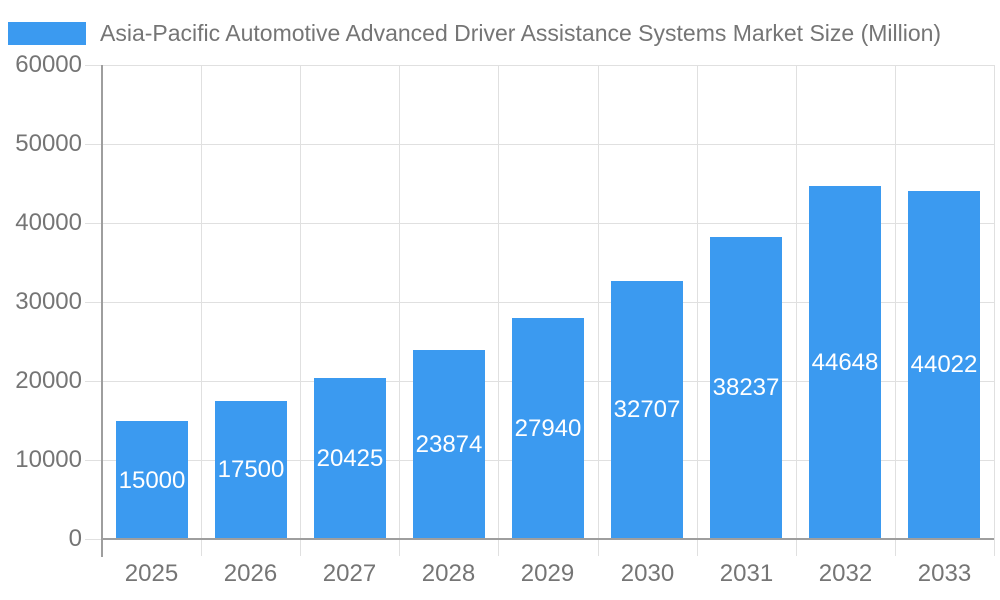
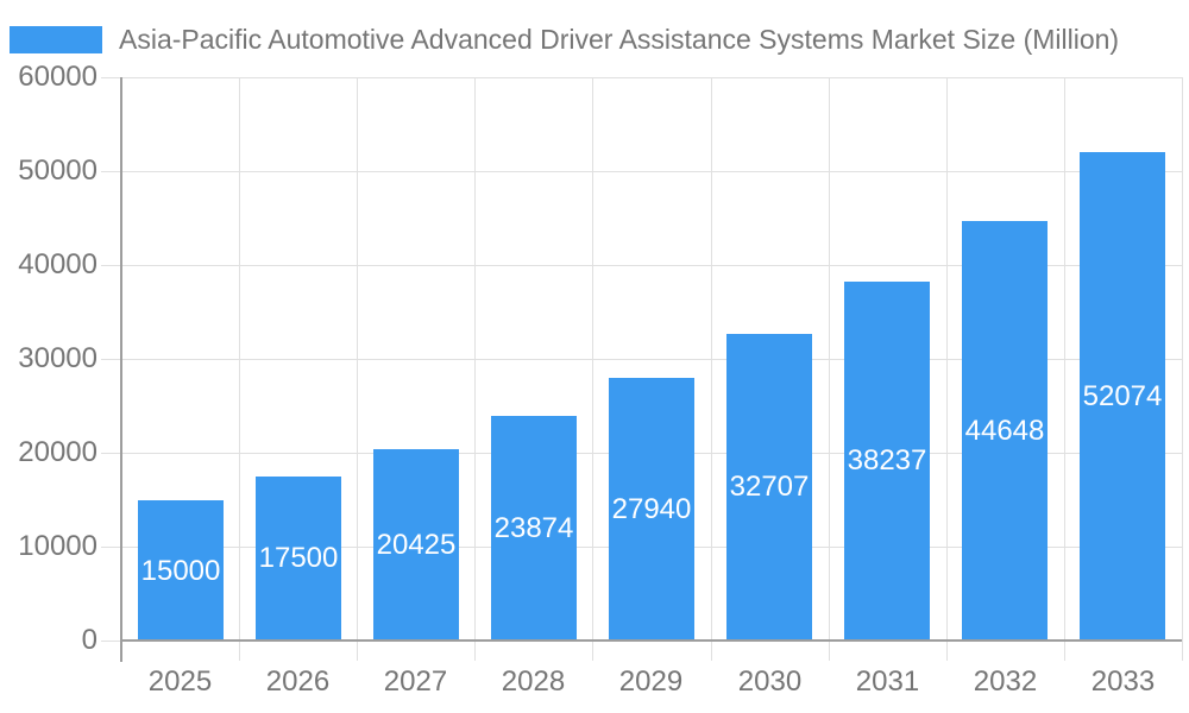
2033: 44022 -> 52074
